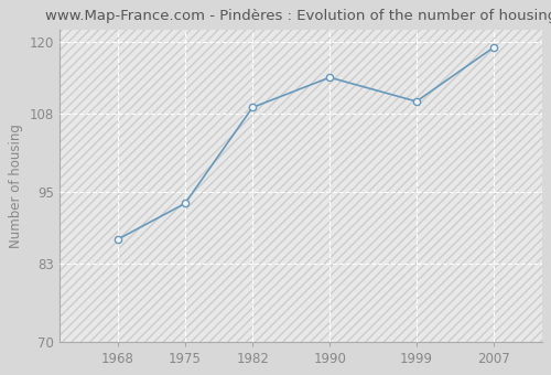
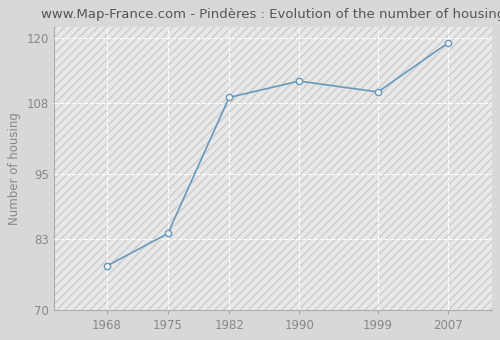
1968: 87 -> 78
1975: 93 -> 84
1990: 114 -> 112
